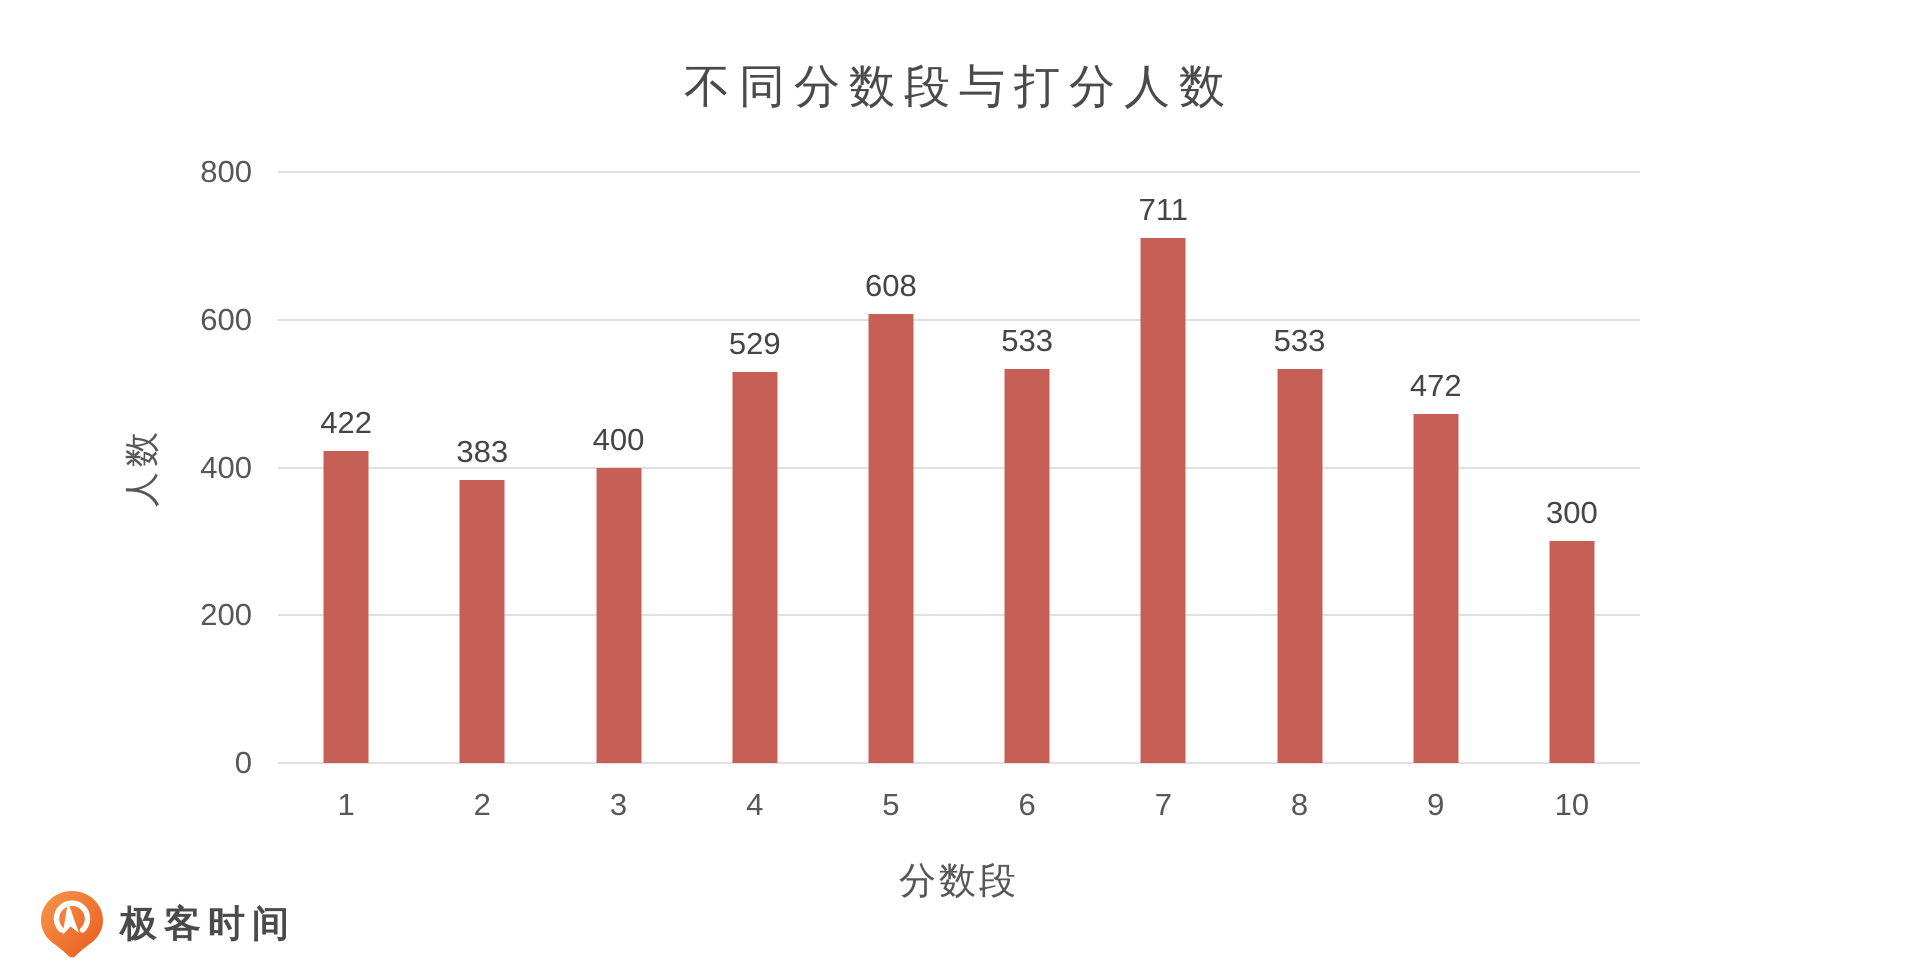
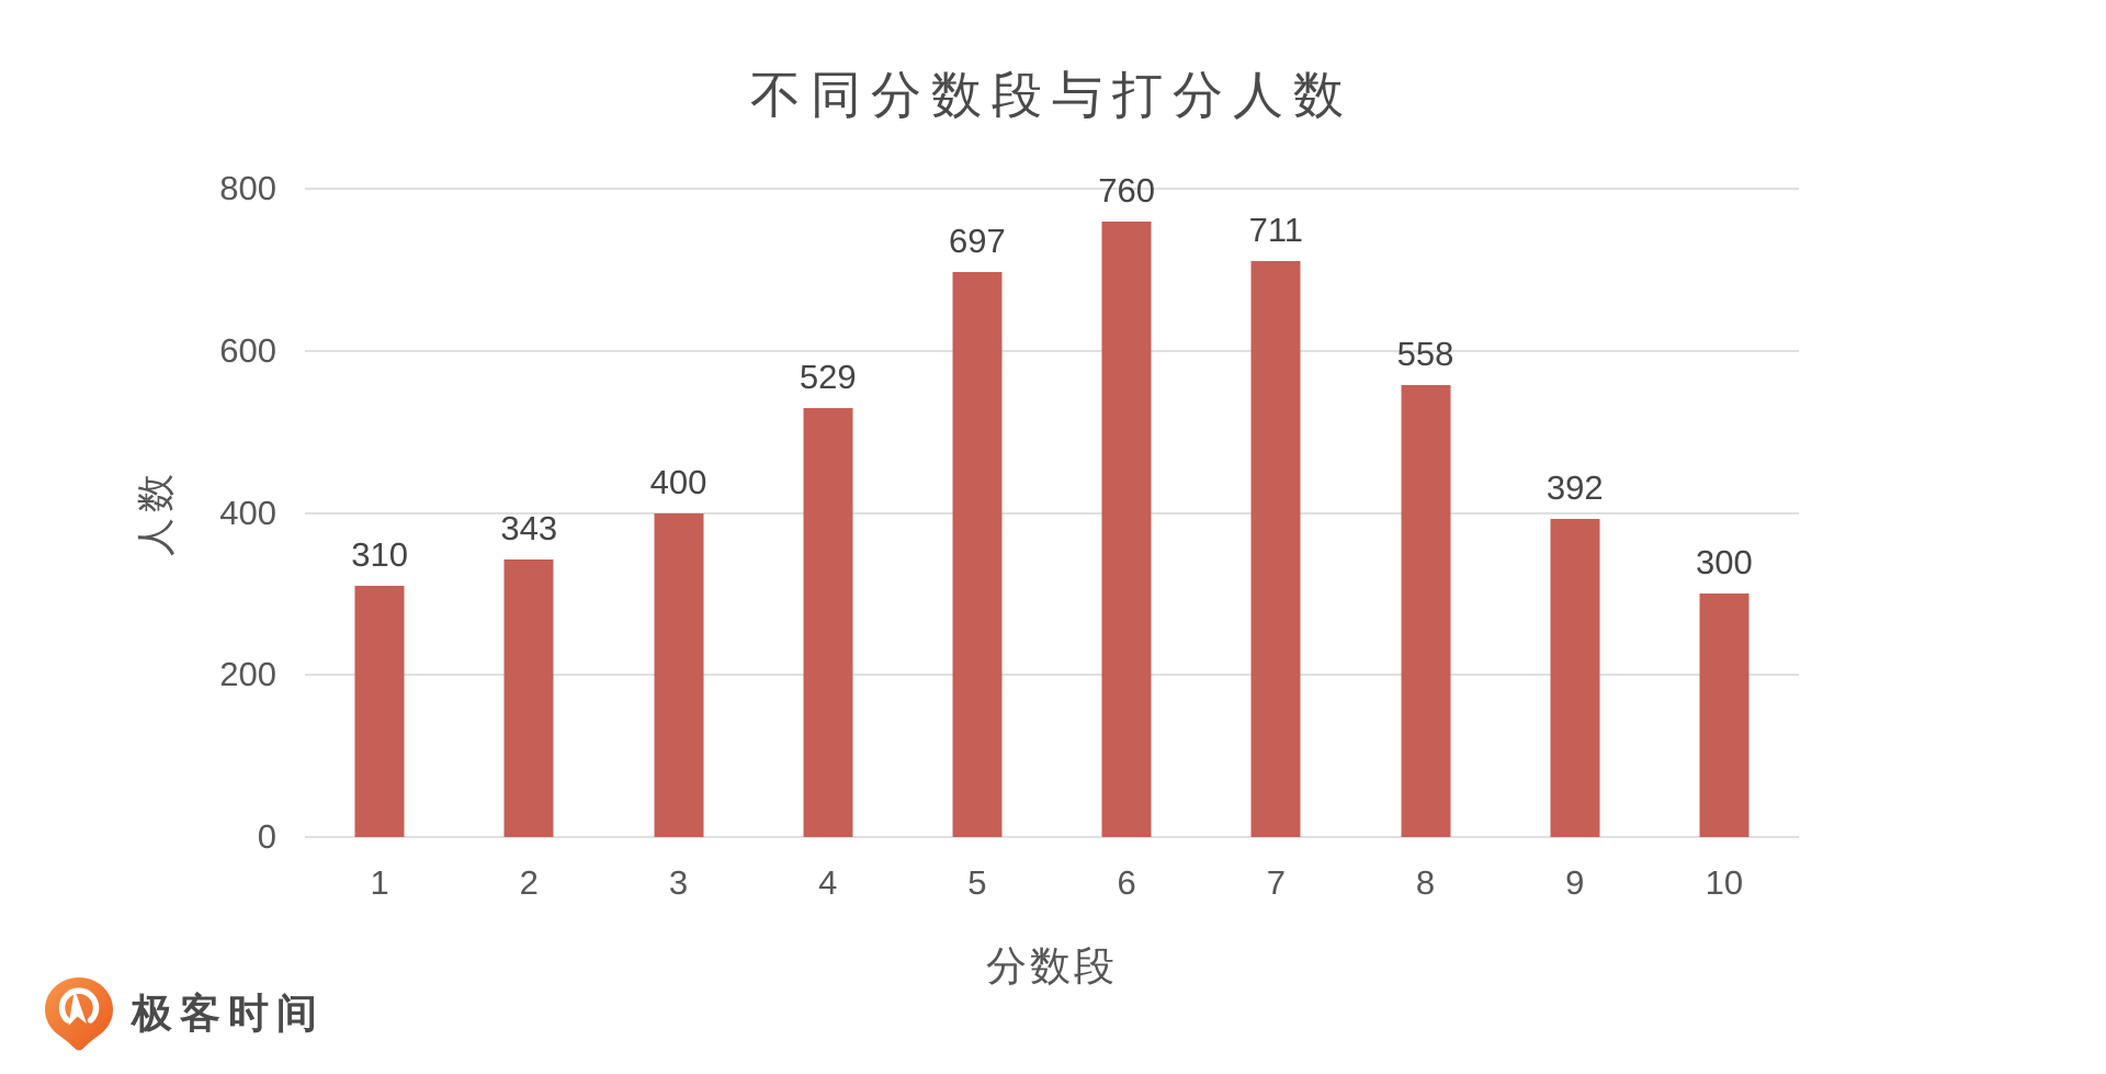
1: 422 -> 310
2: 383 -> 343
5: 608 -> 697
6: 533 -> 760
8: 533 -> 558
9: 472 -> 392
